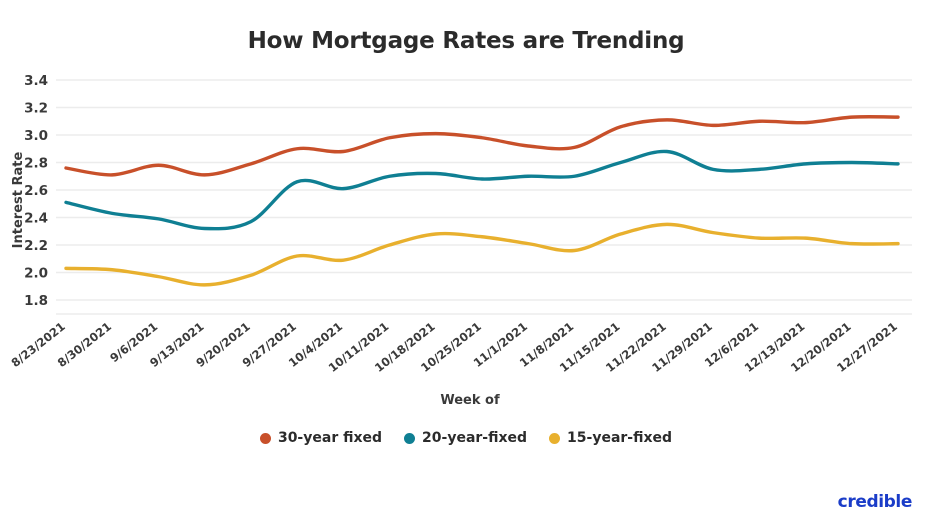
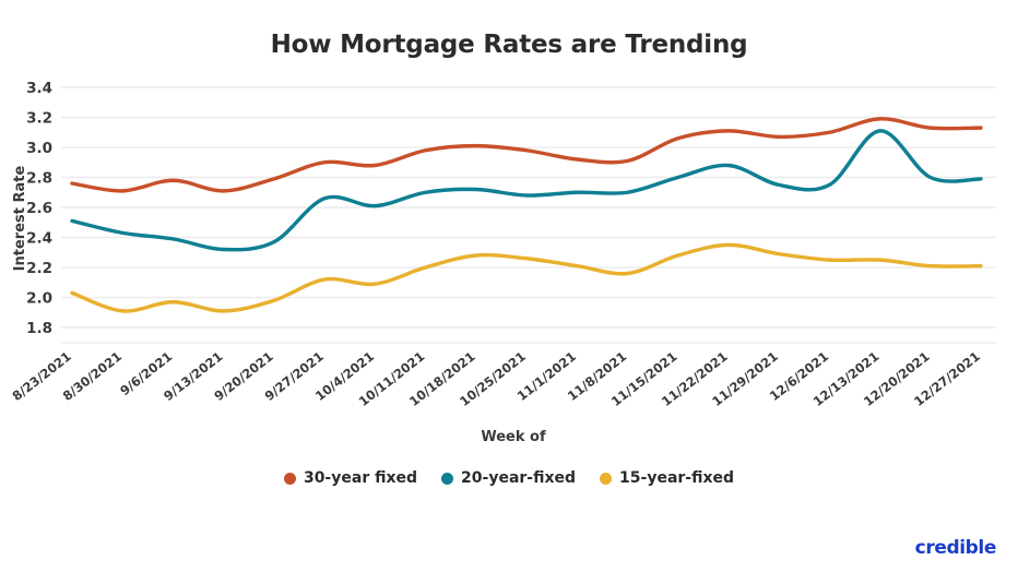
15-year-fixed/8/30/2021: 2.02 -> 1.91
30-year fixed/12/13/2021: 3.09 -> 3.19
20-year-fixed/12/13/2021: 2.79 -> 3.11
